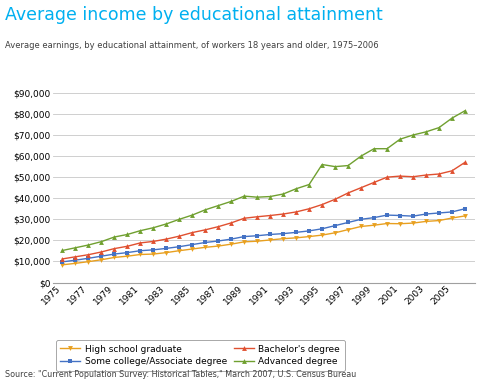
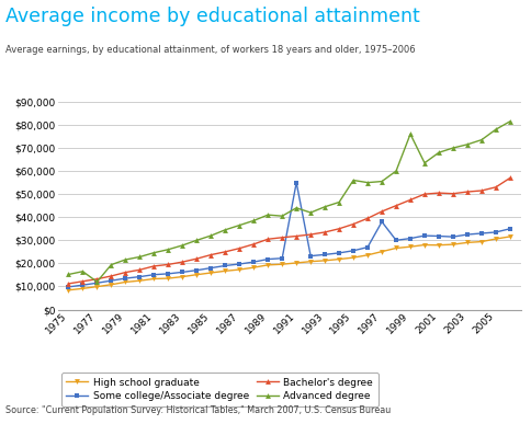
Advanced degree/1977: $17,800 -> $12,000
Some college/Associate degree/1991: $22,800 -> $55,000
Advanced degree/1991: $40,800 -> $44,000
Some college/Associate degree/1997: $28,500 -> $38,000
Advanced degree/1999: $63,500 -> $76,000
